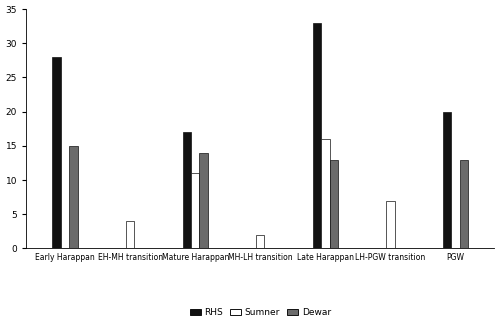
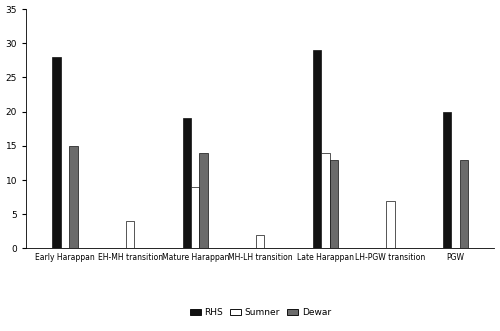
RHS/Mature Harappan: 17 -> 19
Sumner/Mature Harappan: 11 -> 9
RHS/Late Harappan: 33 -> 29
Sumner/Late Harappan: 16 -> 14
